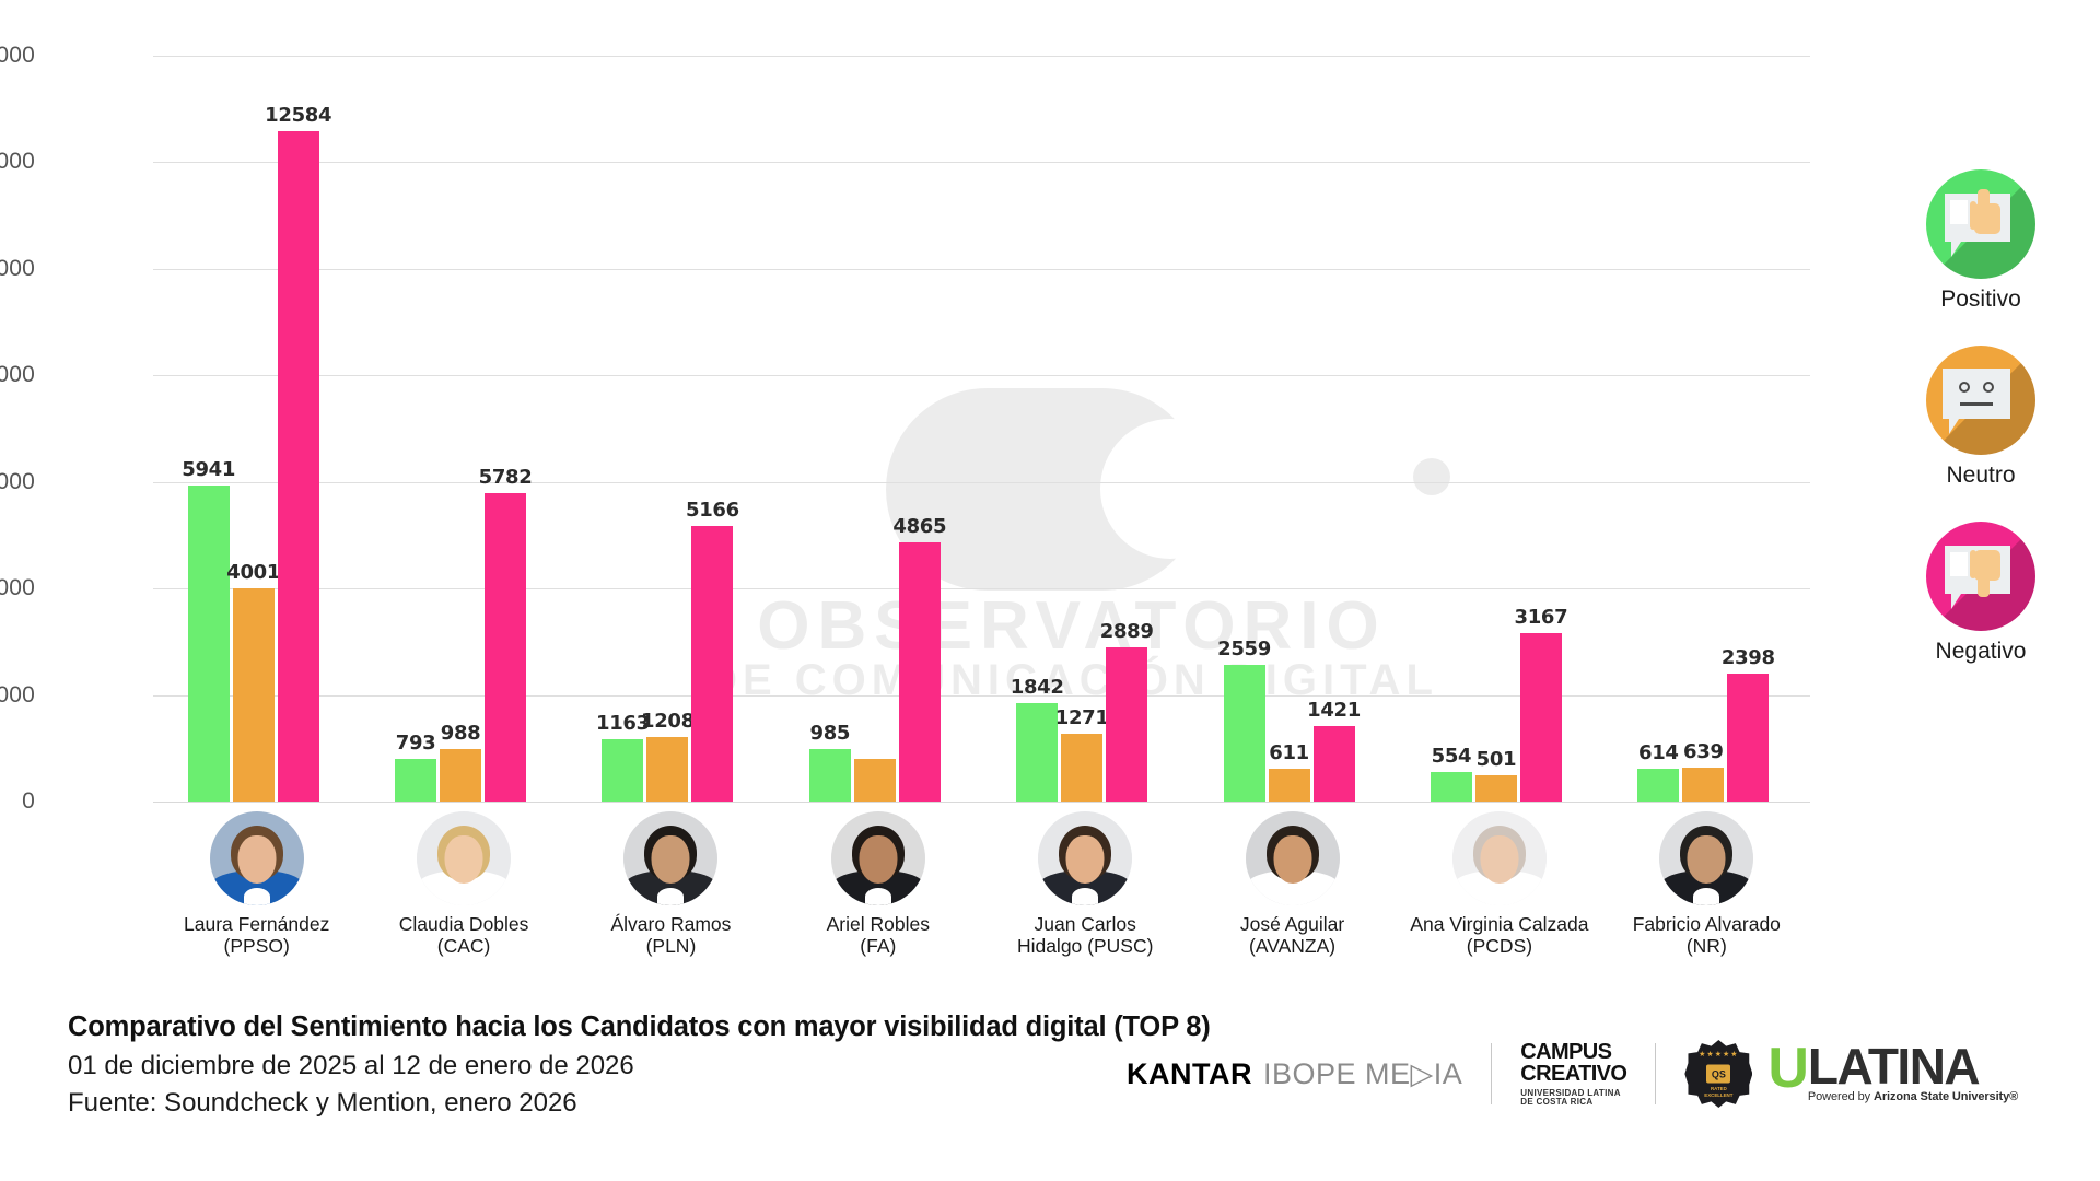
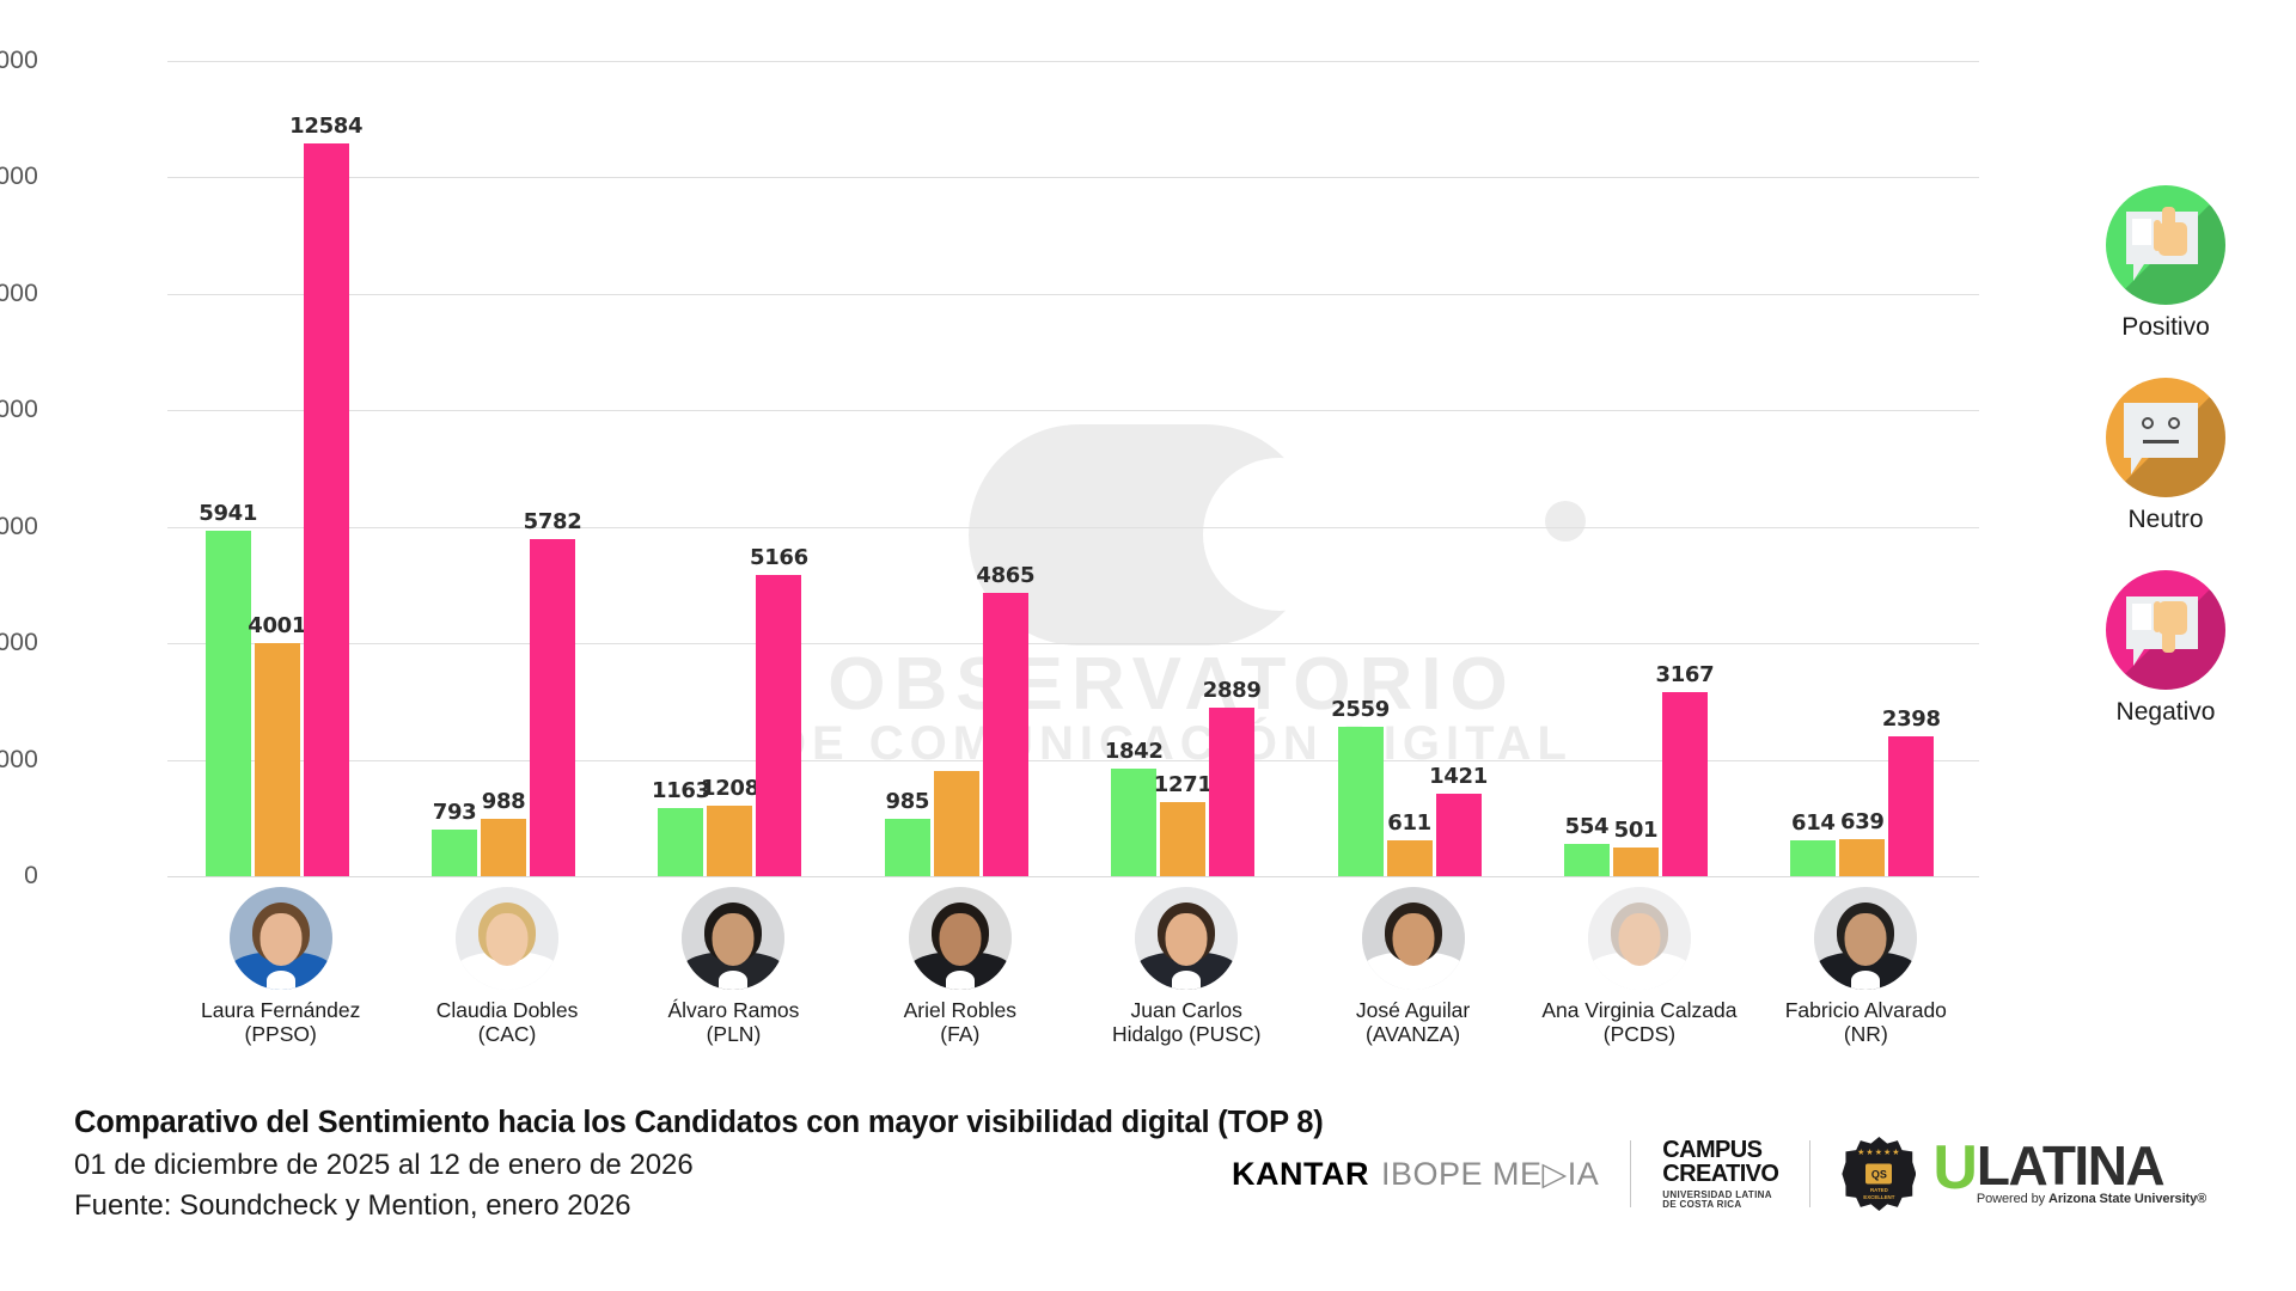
Neutro/Ariel Robles (FA): 800 -> 1800
